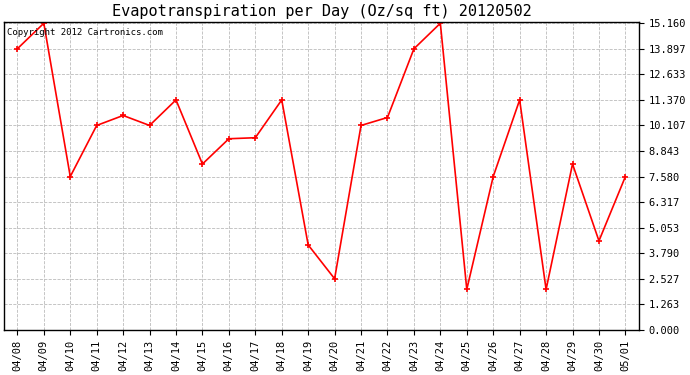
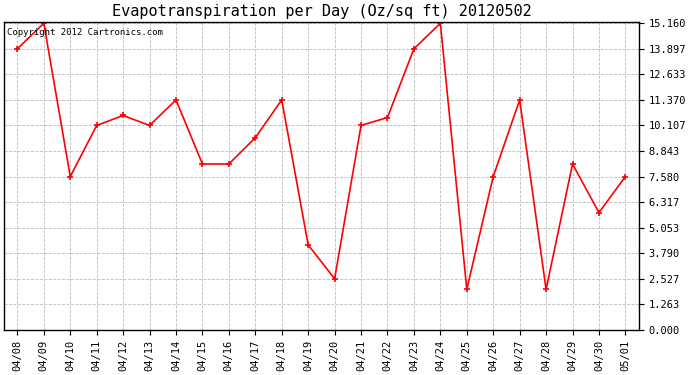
04/16: 9.45 -> 8.20
04/30: 4.40 -> 5.80
